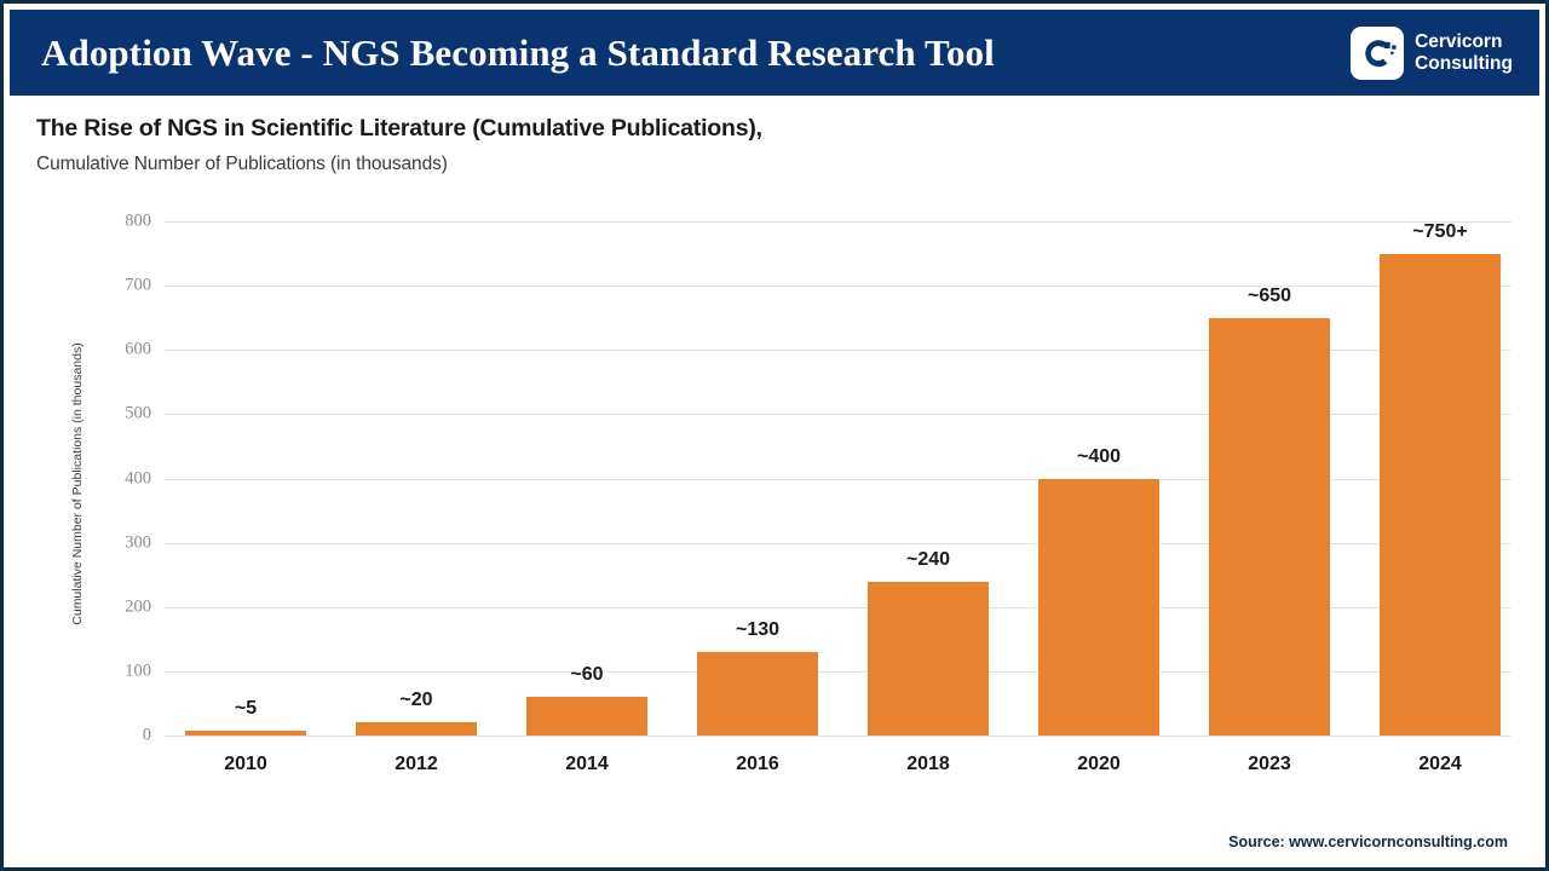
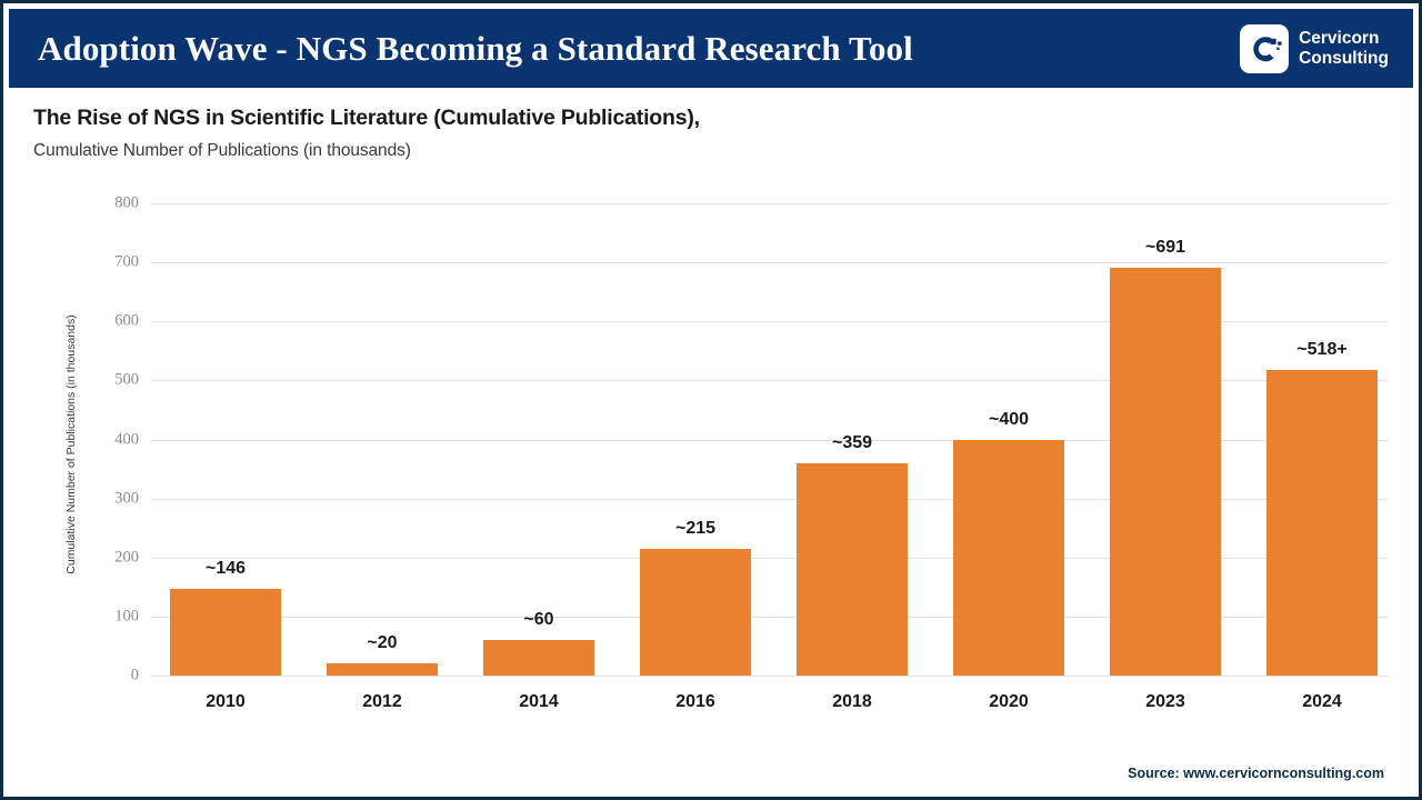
2010: 5 -> 146
2016: 130 -> 215
2018: 240 -> 359
2023: 650 -> 691
2024: 750 -> 518
